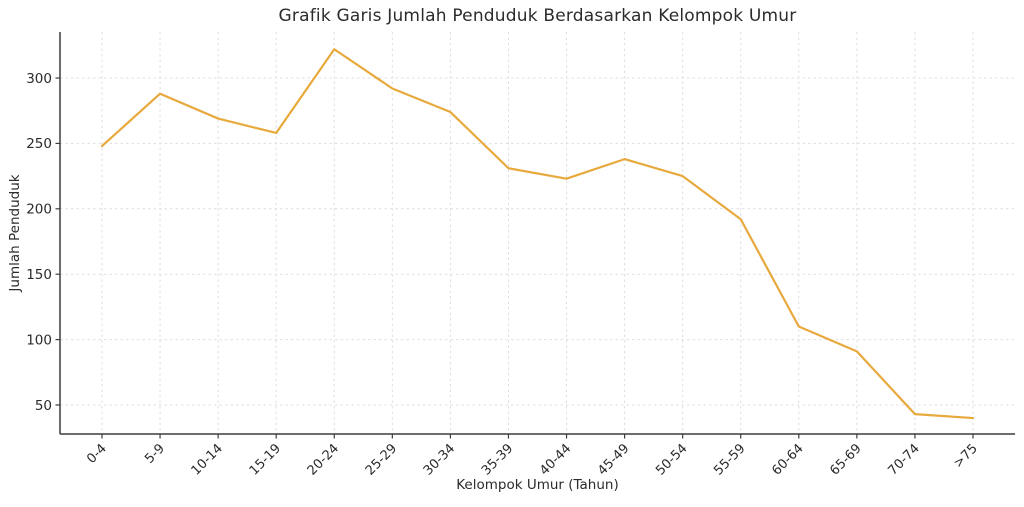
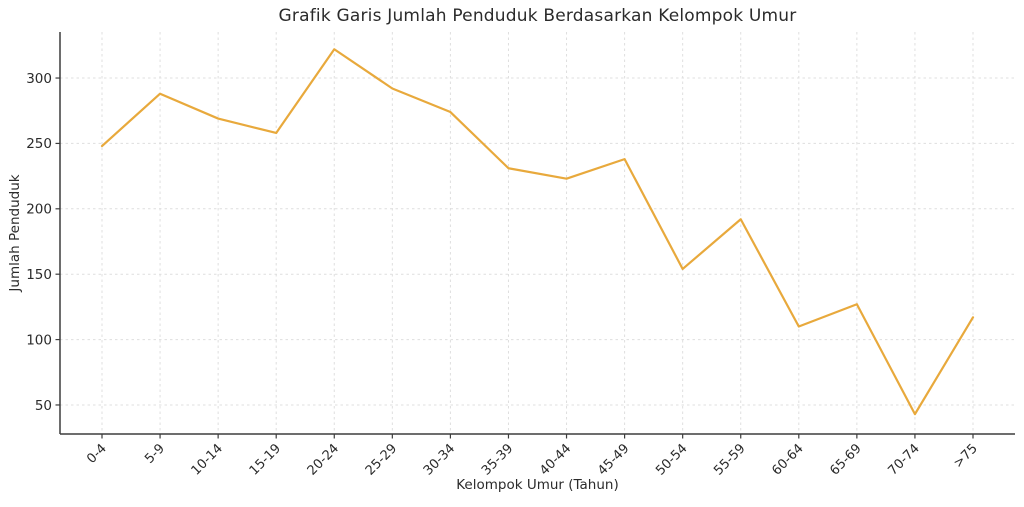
50-54: 225 -> 154
65-69: 91 -> 127
>75: 40 -> 117
